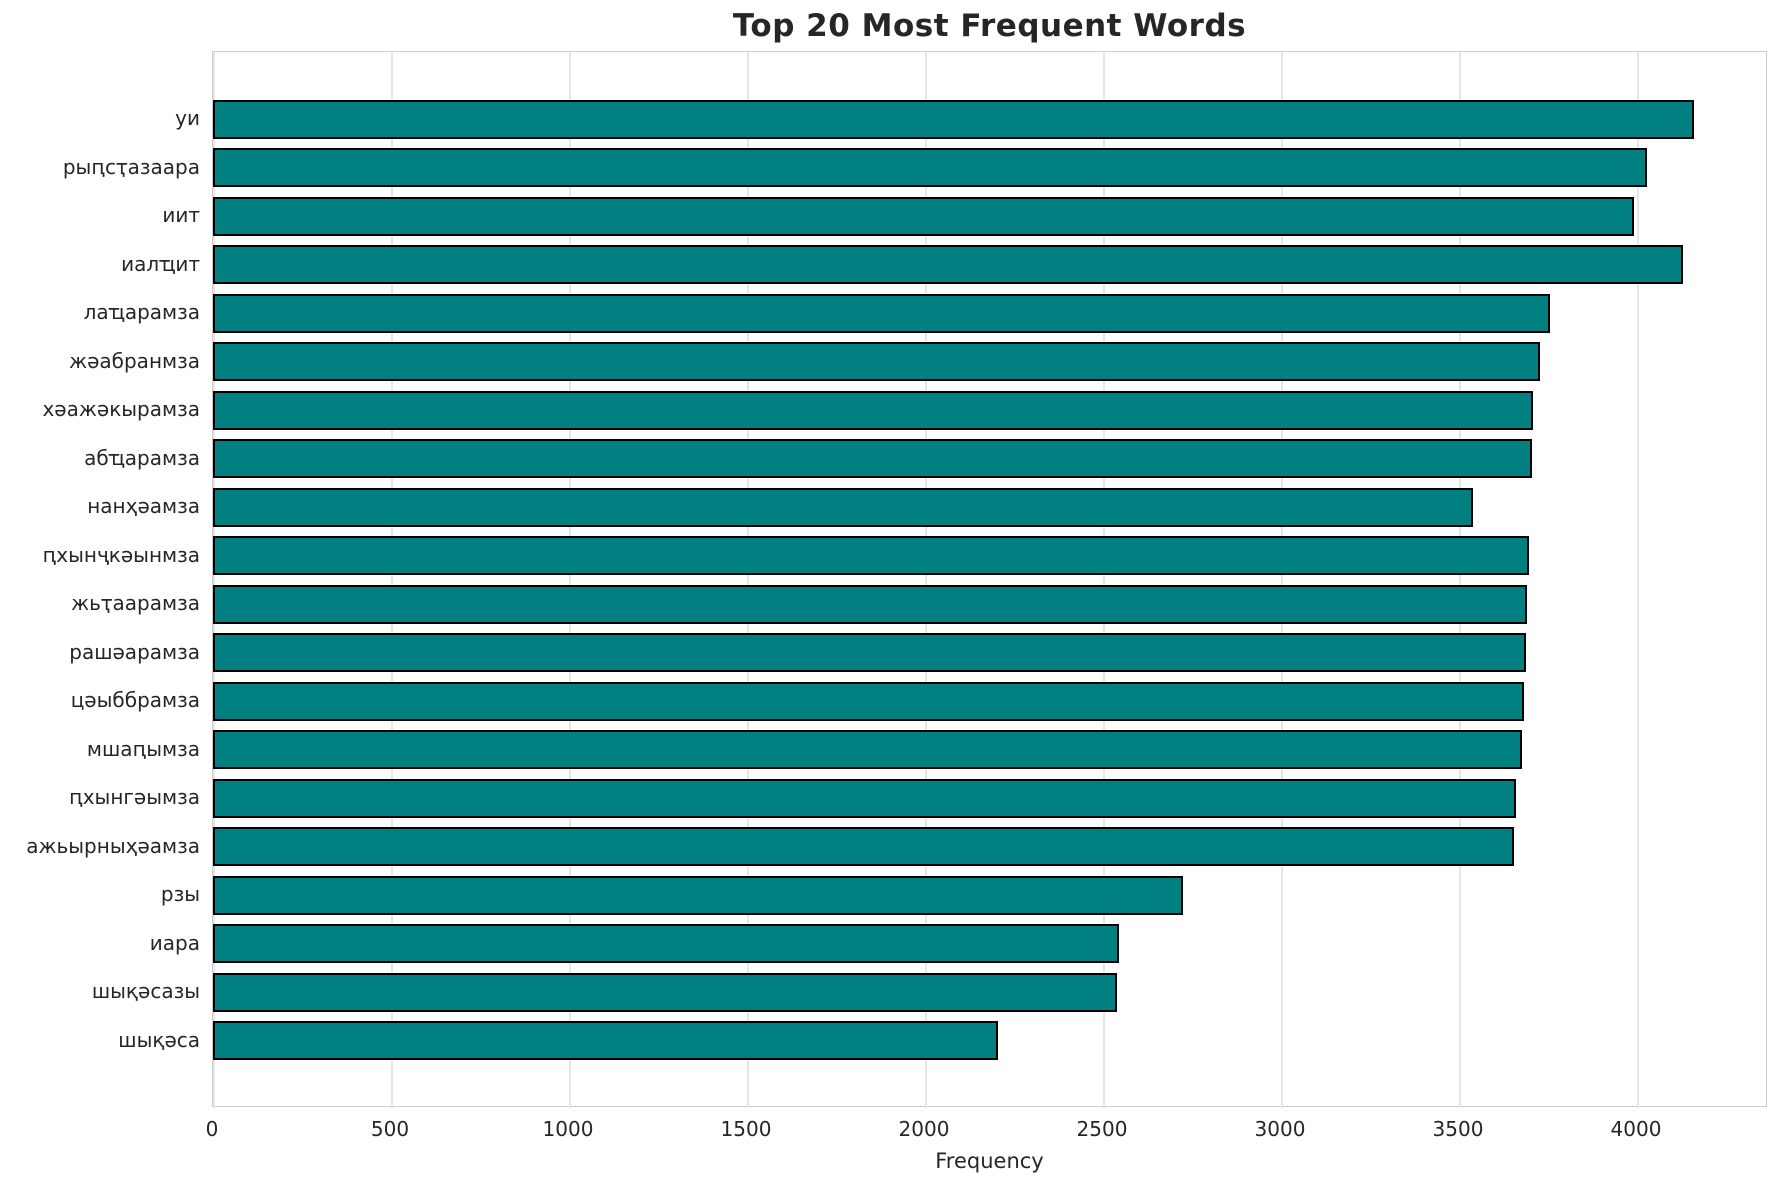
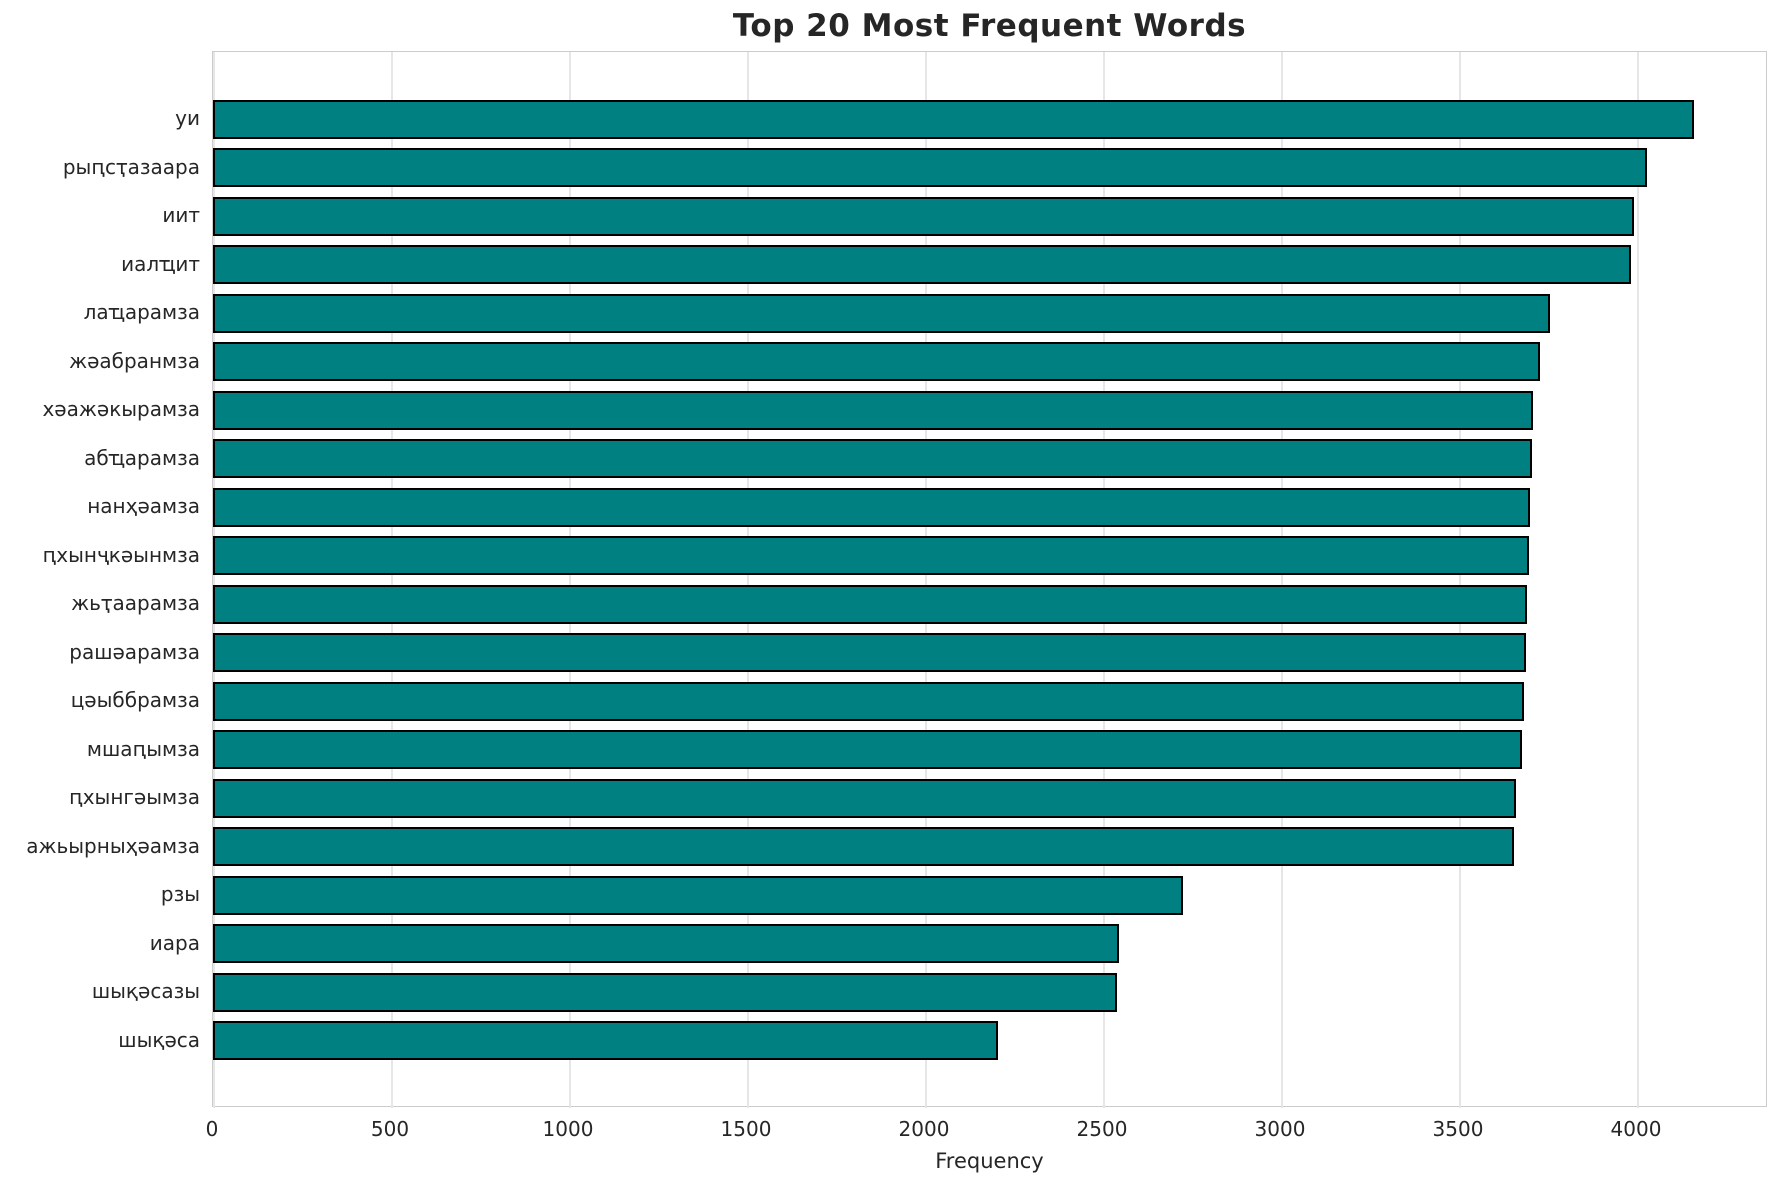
иалҵит: 4130 -> 3980
нанҳәамза: 3540 -> 3700
